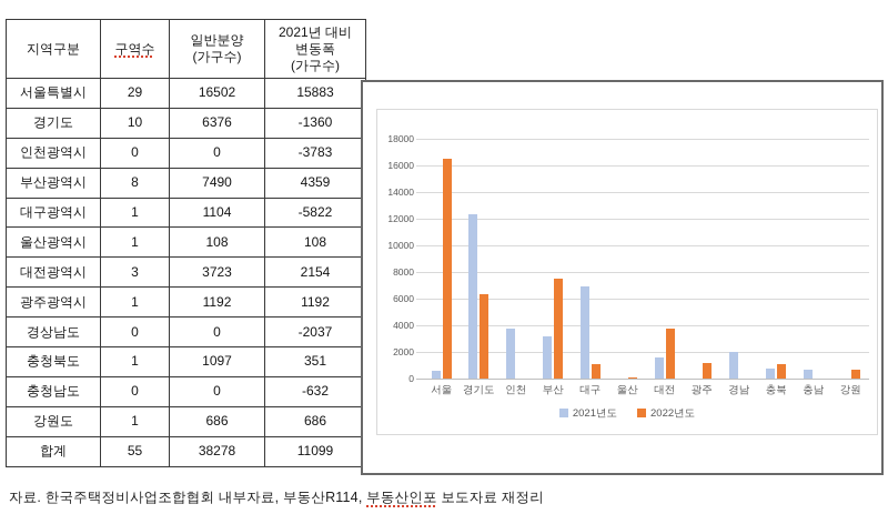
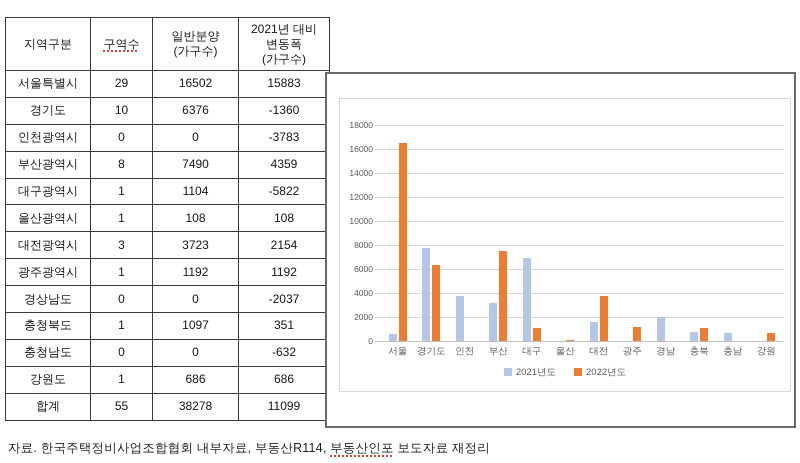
2021년도/경기도: 12300 -> 7700
